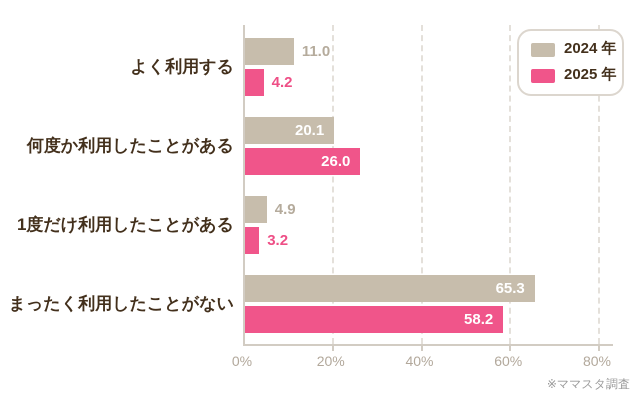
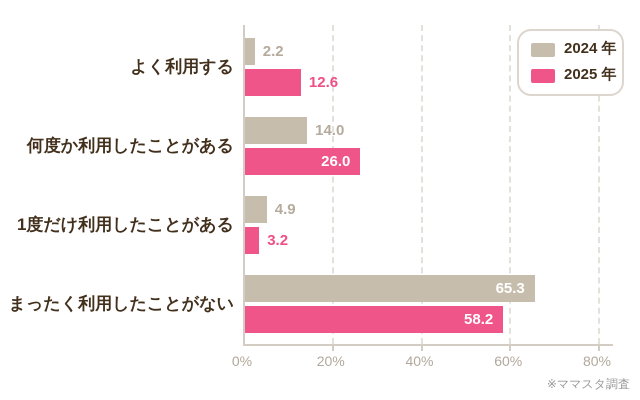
2024 年/よく利用する: 11.0 -> 2.2
2025 年/よく利用する: 4.2 -> 12.6
2024 年/何度か利用したことがある: 20.1 -> 14.0
